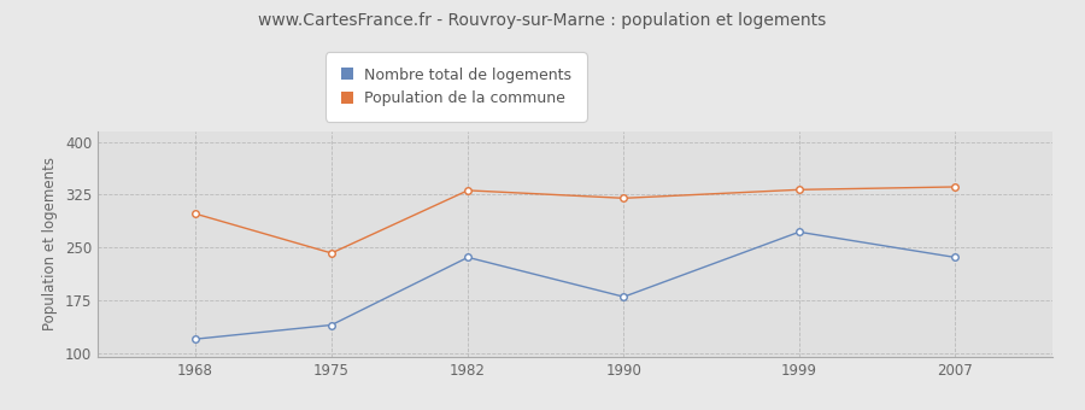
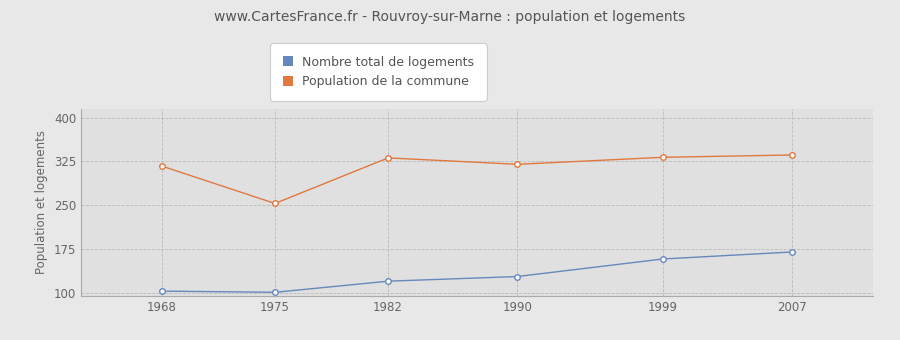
Nombre total de logements/1968: 120 -> 103
Population de la commune/1968: 298 -> 317
Nombre total de logements/1975: 140 -> 101
Population de la commune/1975: 242 -> 253
Nombre total de logements/1982: 236 -> 120
Nombre total de logements/1990: 180 -> 128
Nombre total de logements/1999: 272 -> 158
Nombre total de logements/2007: 236 -> 170
